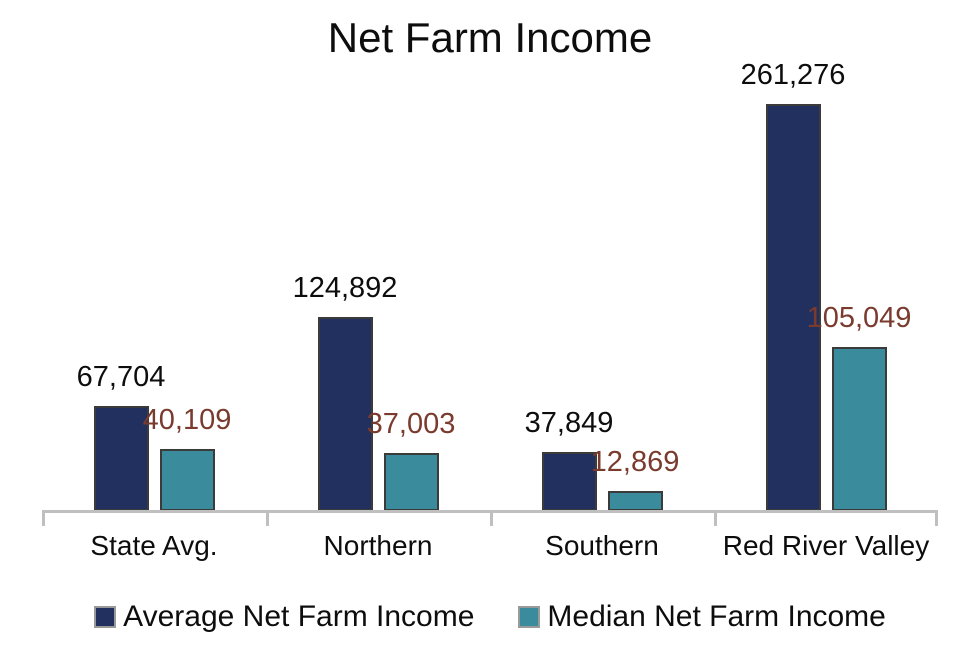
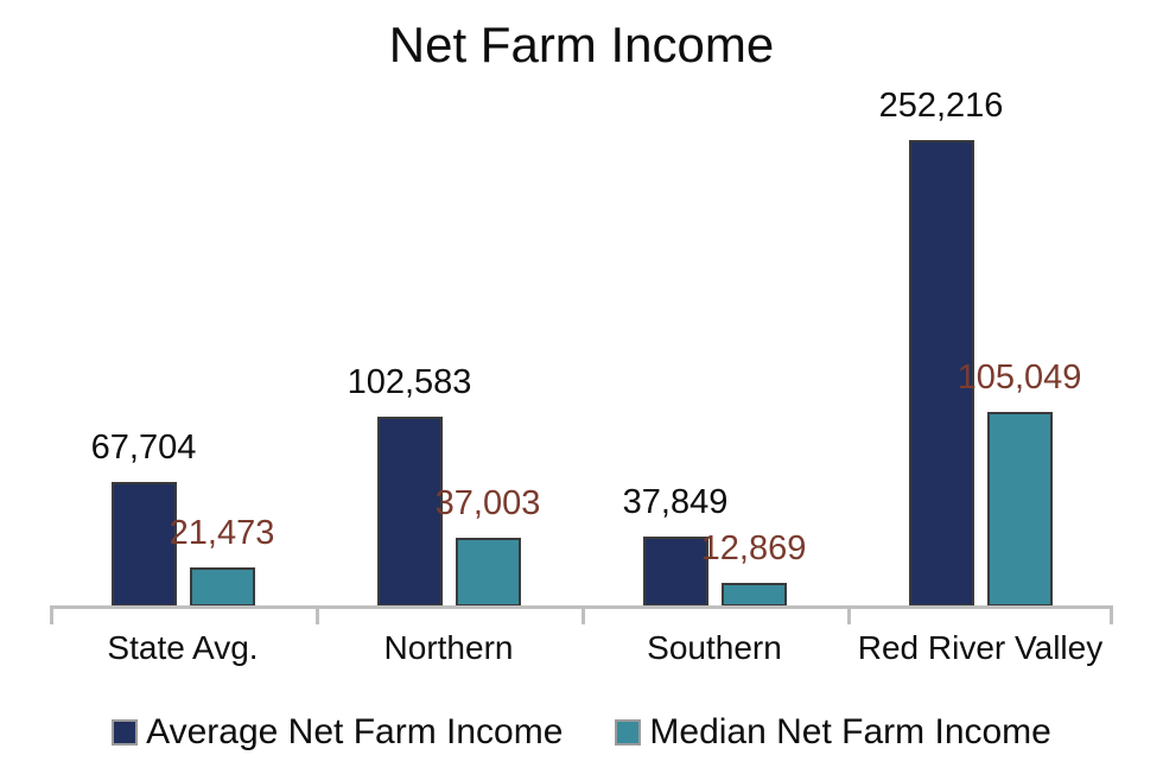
Median Net Farm Income/State Avg.: 40,109 -> 21,473
Average Net Farm Income/Northern: 124,892 -> 102,583
Average Net Farm Income/Red River Valley: 261,276 -> 252,216
